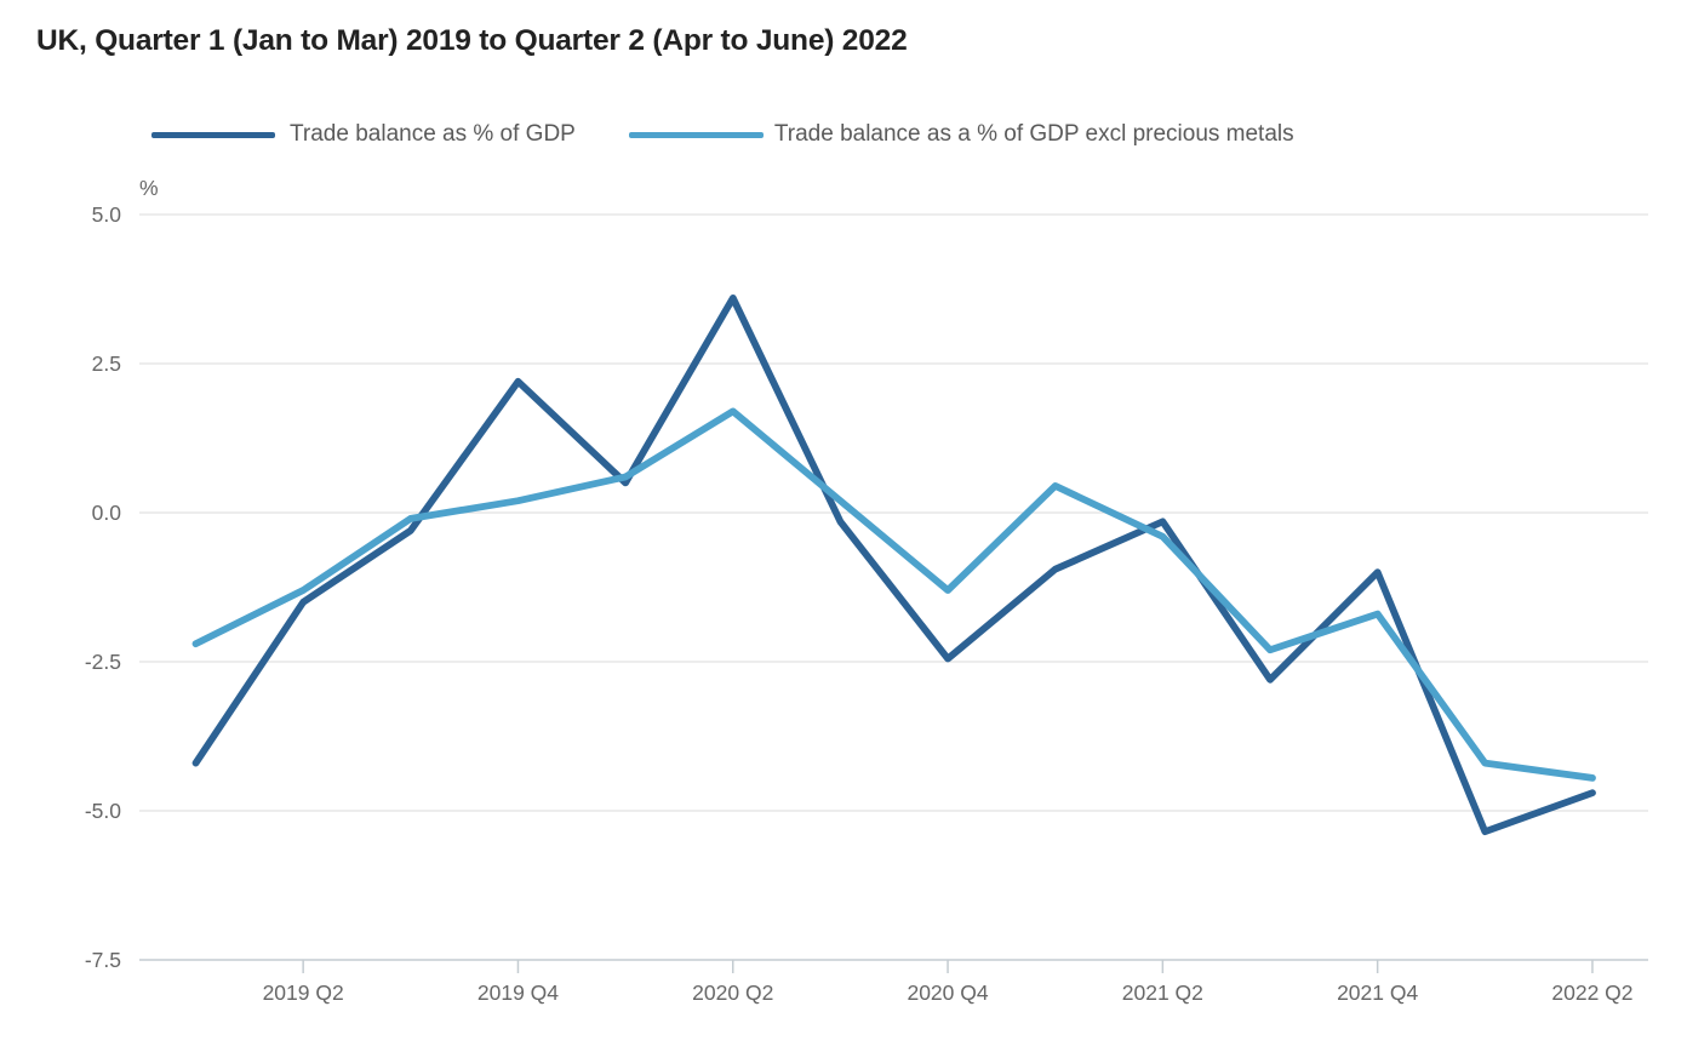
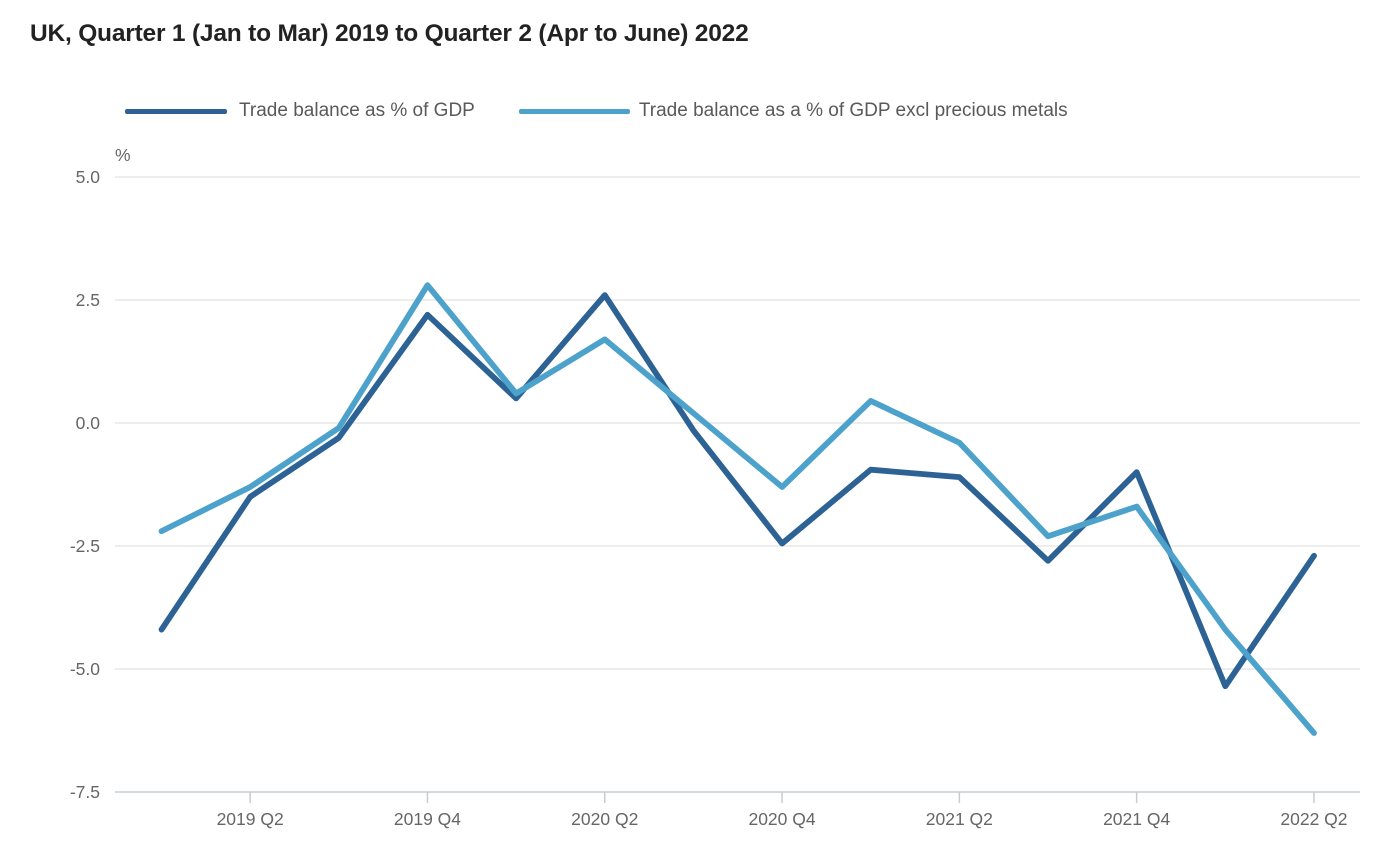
Trade balance as a % of GDP excl precious metals/2019 Q4: 0.2 -> 2.8
Trade balance as % of GDP/2020 Q2: 3.6 -> 2.6
Trade balance as % of GDP/2021 Q2: -0.1 -> -1.1
Trade balance as % of GDP/2022 Q2: -4.7 -> -2.7
Trade balance as a % of GDP excl precious metals/2022 Q2: -4.5 -> -6.3
